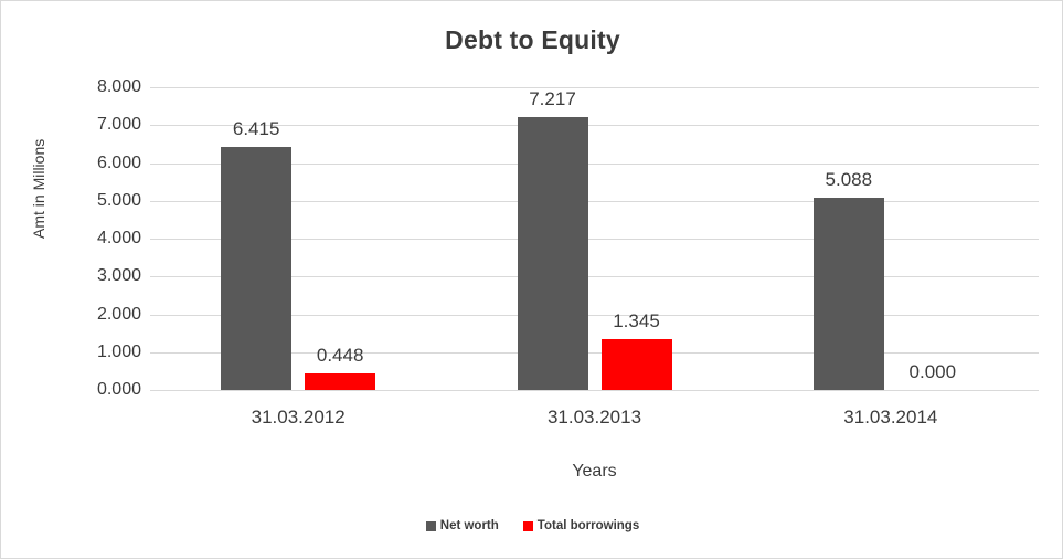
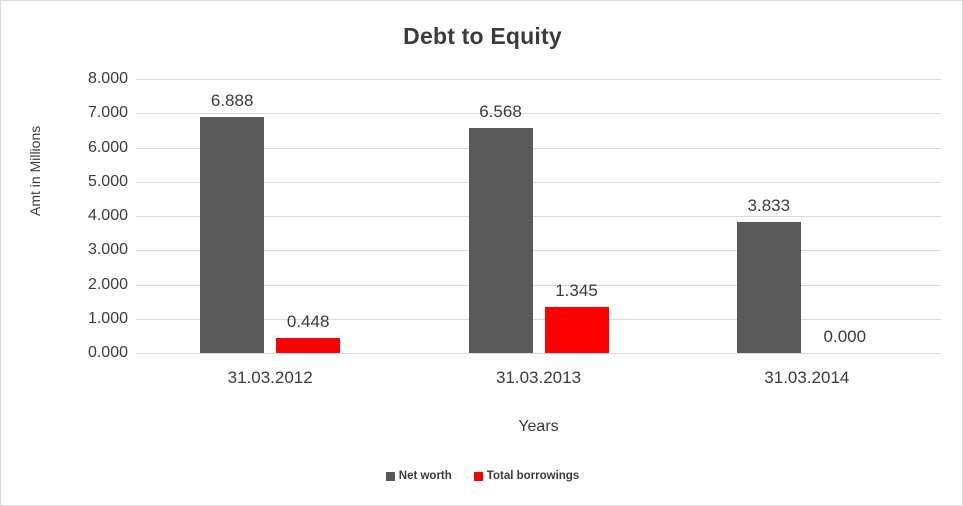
Net worth/31.03.2012: 6.415 -> 6.888
Net worth/31.03.2013: 7.217 -> 6.568
Net worth/31.03.2014: 5.088 -> 3.833
